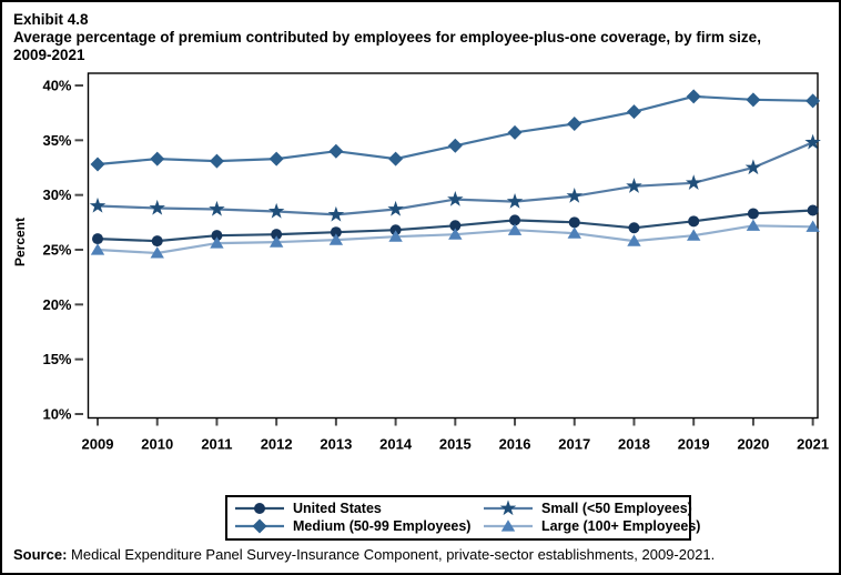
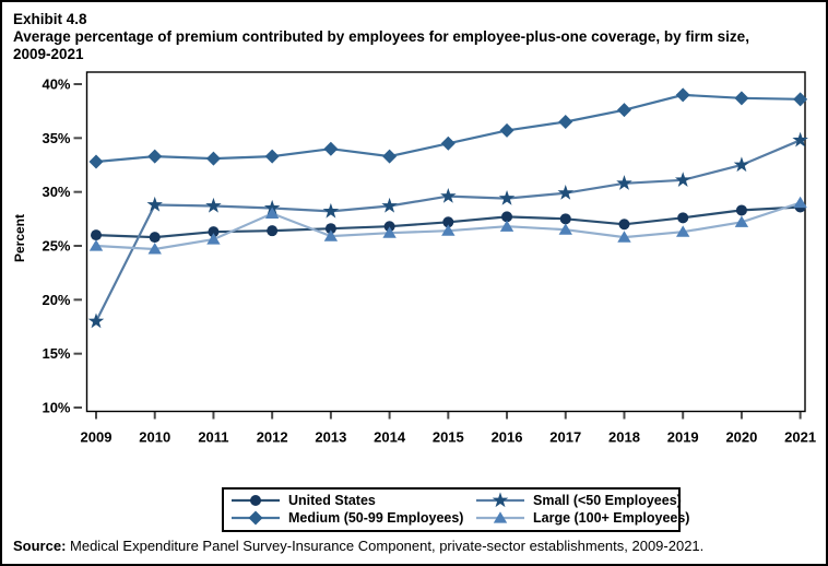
Small (<50 Employees)/2009: 29% -> 18%
Large (100+ Employees)/2012: 26% -> 28%
Large (100+ Employees)/2021: 27% -> 29%
